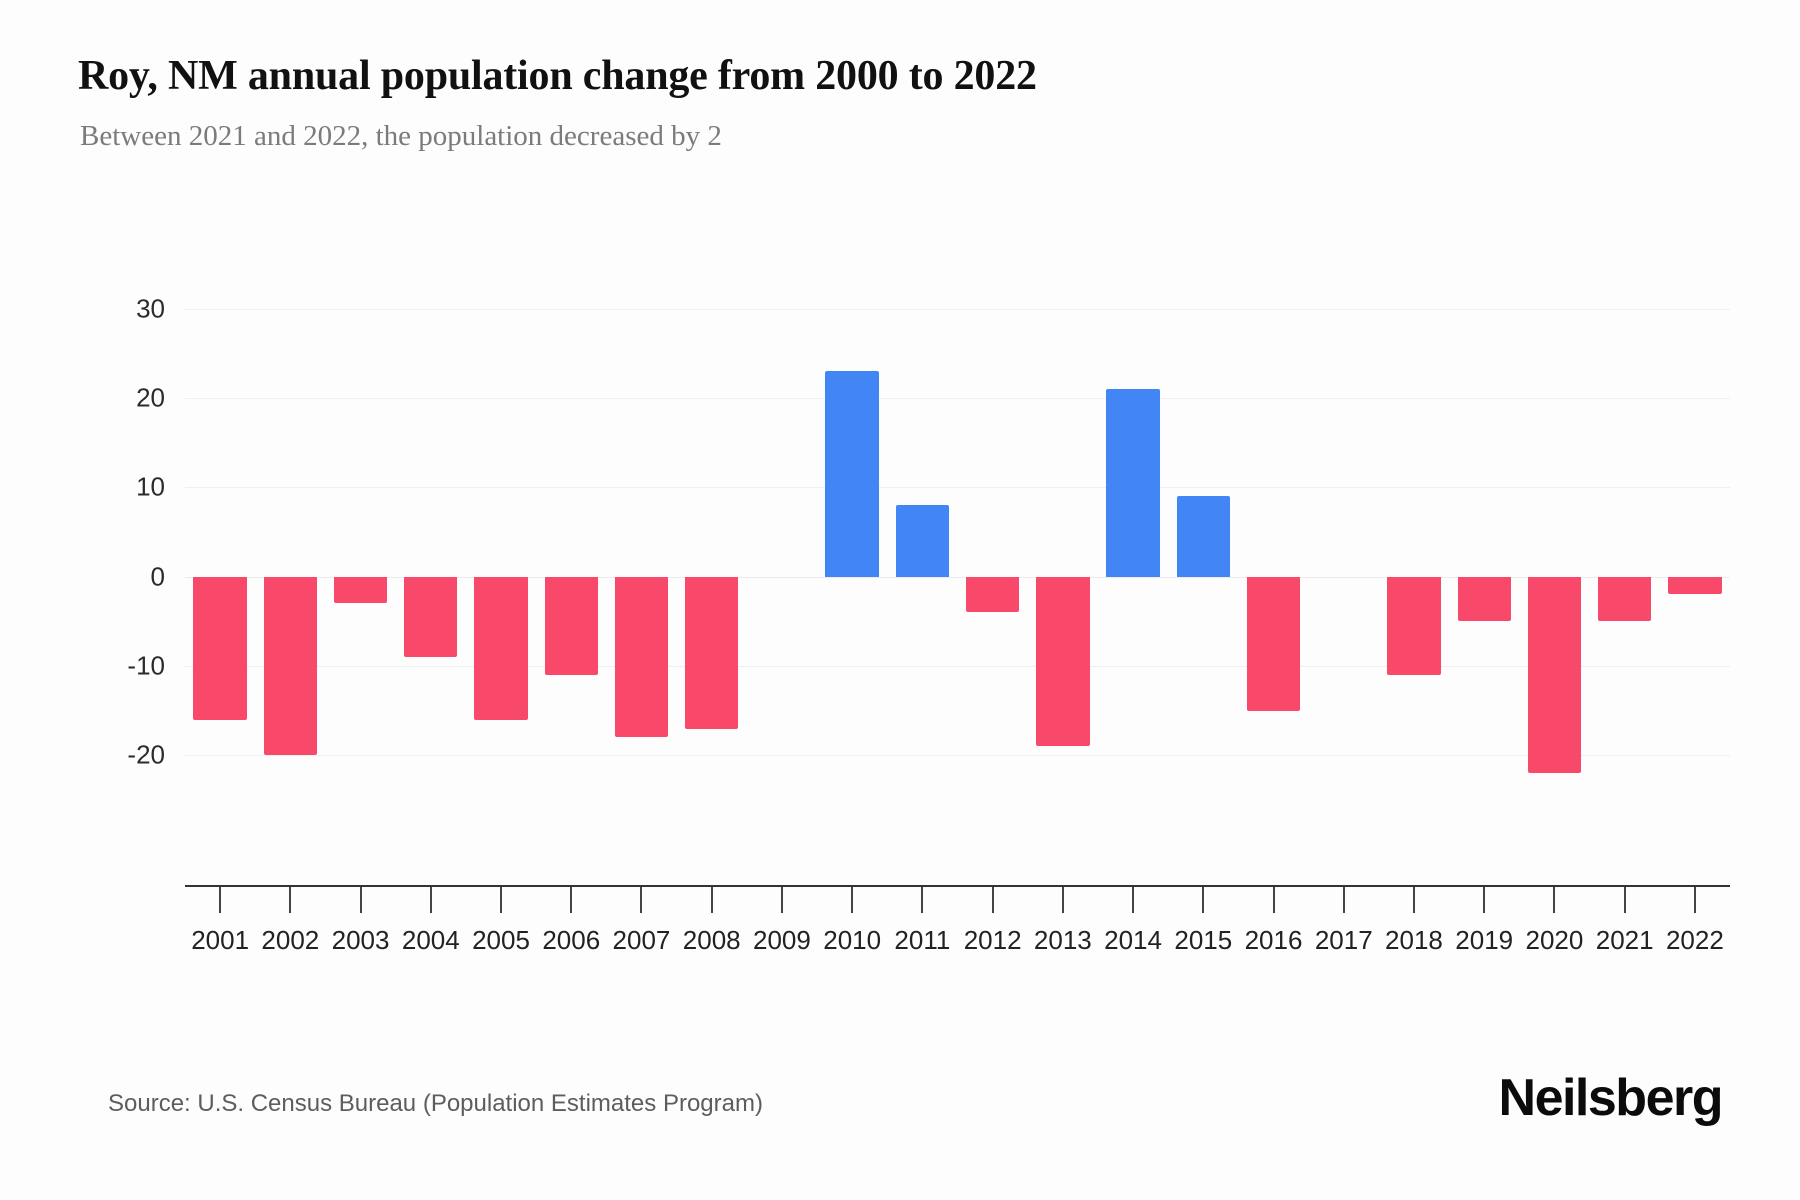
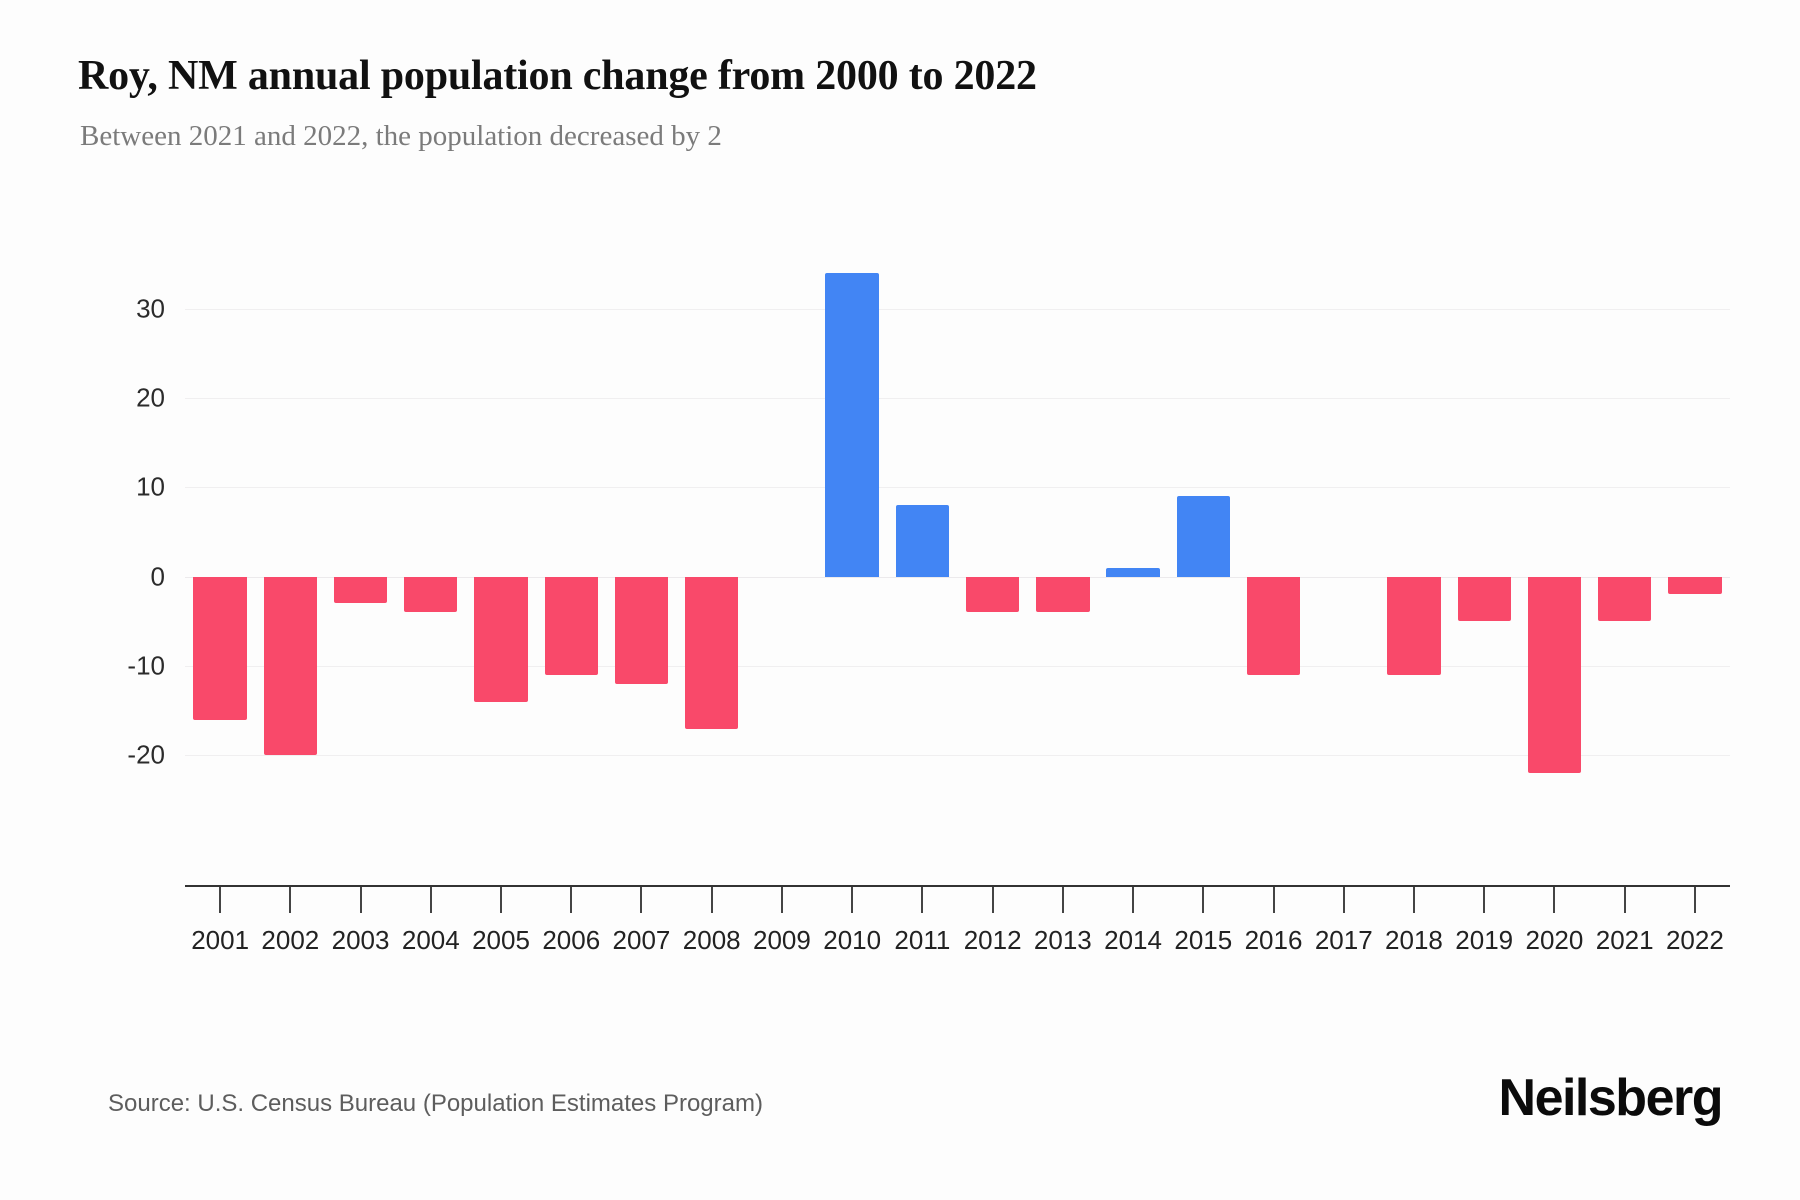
2004: -9 -> -4
2005: -16 -> -14
2007: -18 -> -12
2010: 23 -> 34
2013: -19 -> -4
2014: 21 -> 1
2016: -15 -> -11
